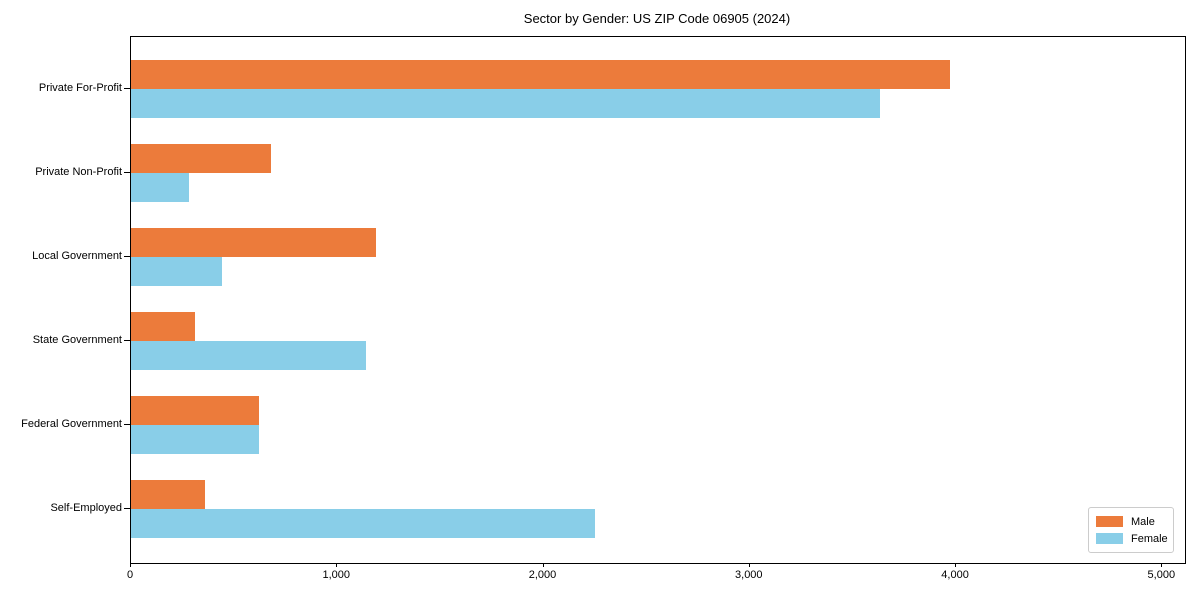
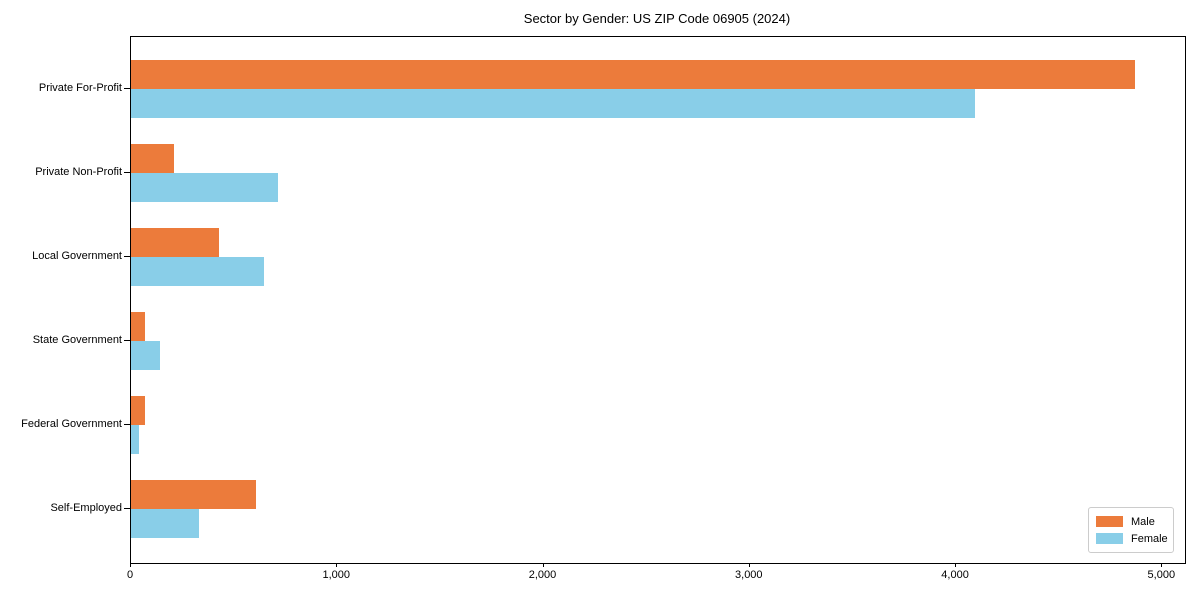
Male/Private For-Profit: 3970 -> 4870
Female/Private For-Profit: 3630 -> 4090
Male/Private Non-Profit: 680 -> 210
Female/Private Non-Profit: 280 -> 710
Male/Local Government: 1190 -> 430
Female/Local Government: 440 -> 650
Male/State Government: 310 -> 70
Female/State Government: 1140 -> 140
Male/Federal Government: 620 -> 70
Female/Federal Government: 620 -> 40
Male/Self-Employed: 360 -> 610
Female/Self-Employed: 2250 -> 330
